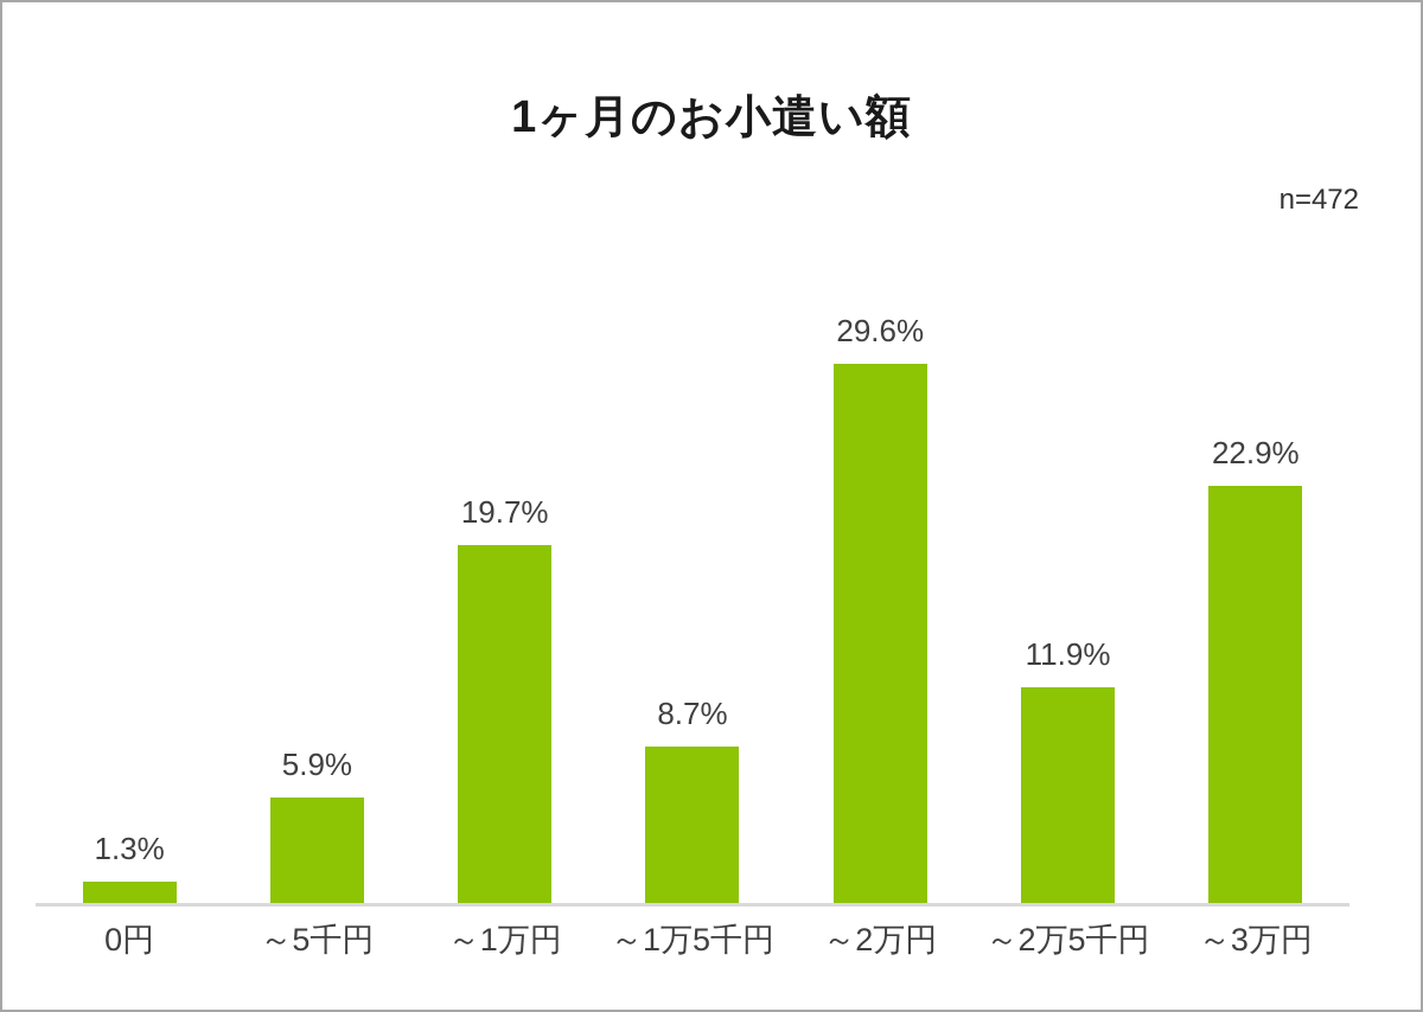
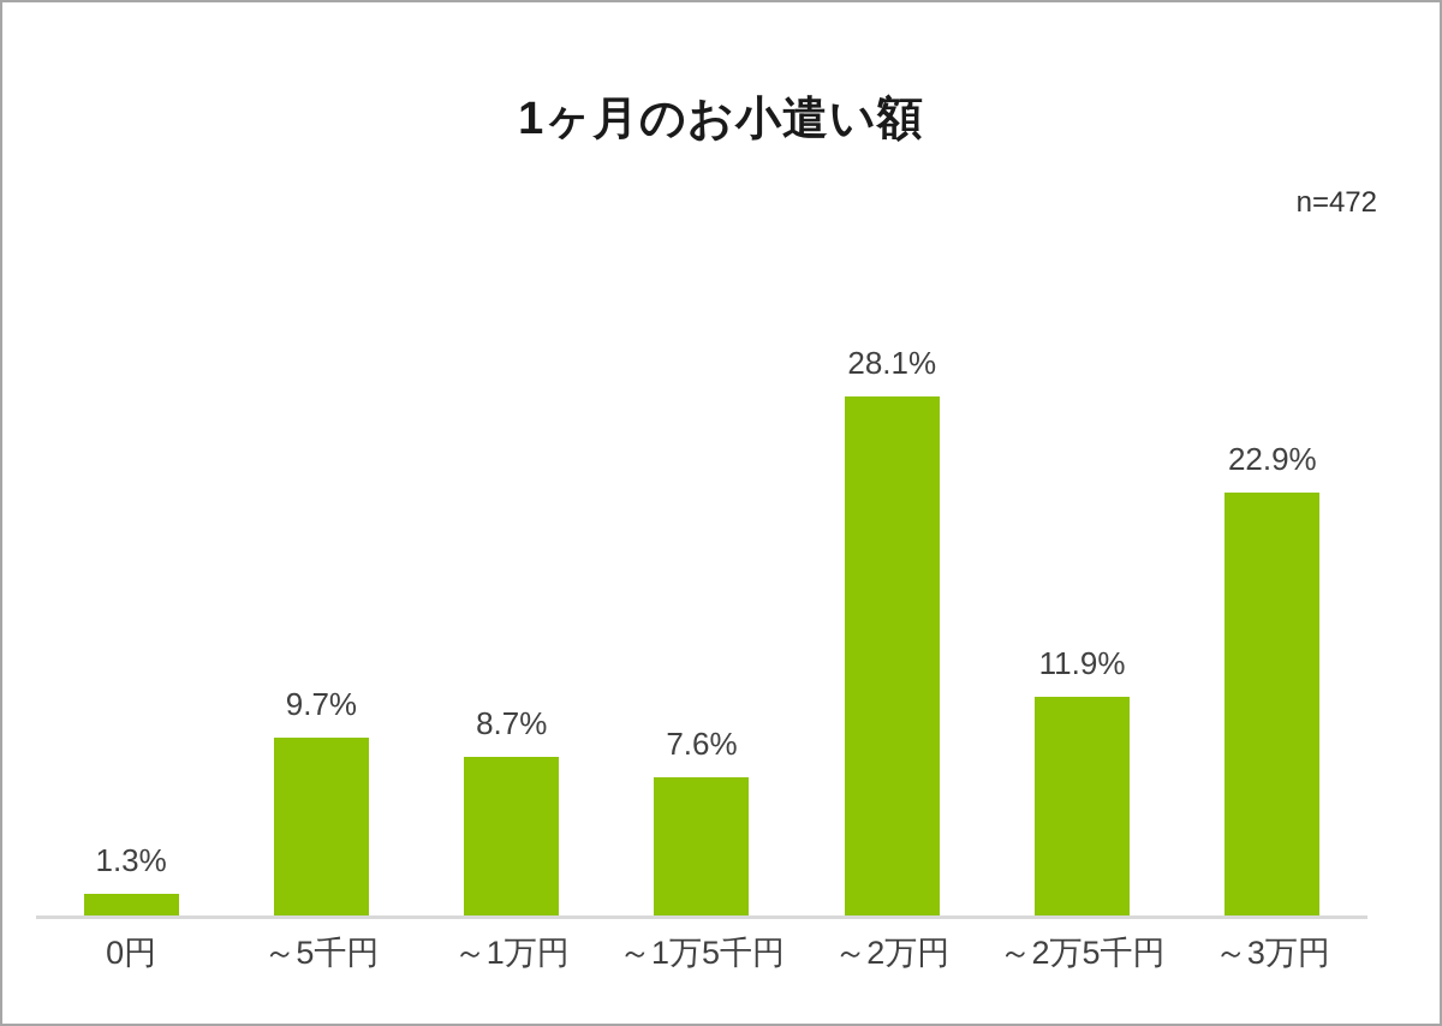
～5千円: 5.9% -> 9.7%
～1万円: 19.7% -> 8.7%
～1万5千円: 8.7% -> 7.6%
～2万円: 29.6% -> 28.1%
